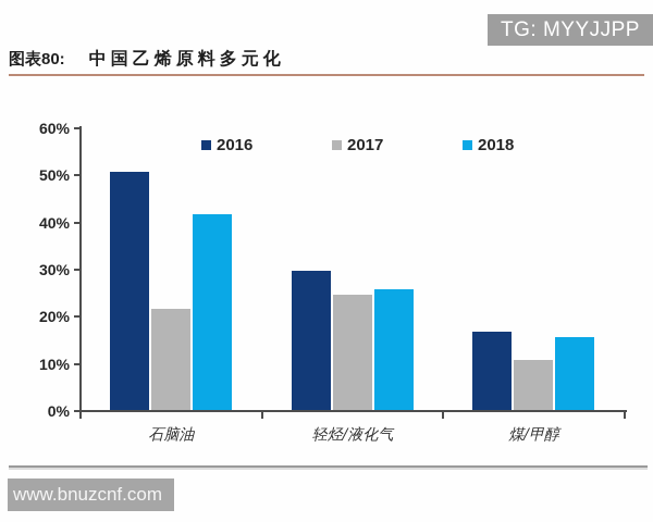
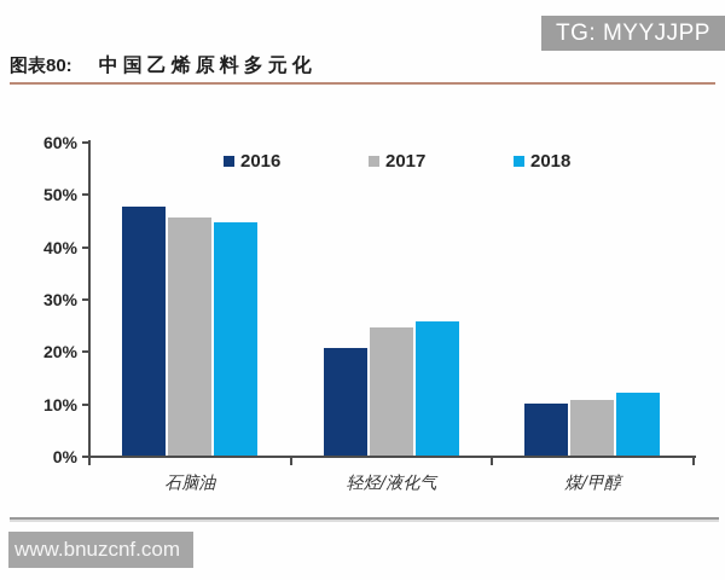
2016/石脑油: 51% -> 48%
2017/石脑油: 22% -> 46%
2018/石脑油: 42% -> 45%
2016/轻烃/液化气: 30% -> 21%
2016/煤/甲醇: 17% -> 10%
2018/煤/甲醇: 16% -> 12%
